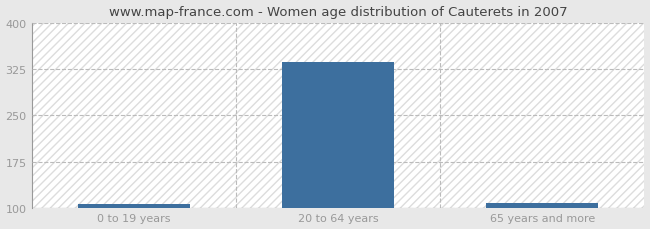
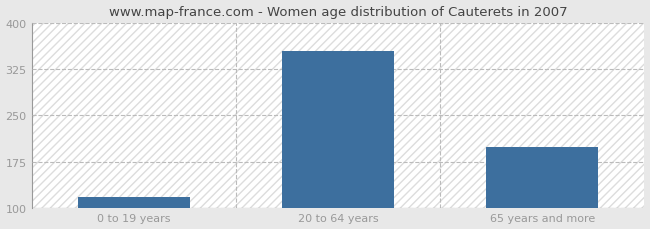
0 to 19 years: 107 -> 118
20 to 64 years: 336 -> 354
65 years and more: 108 -> 198
